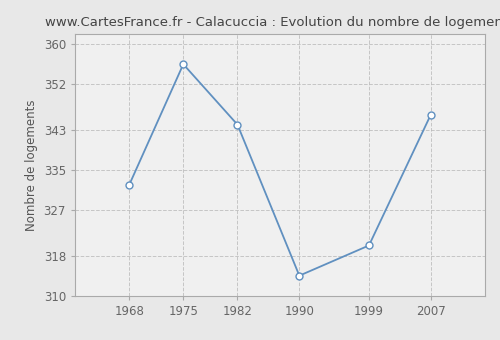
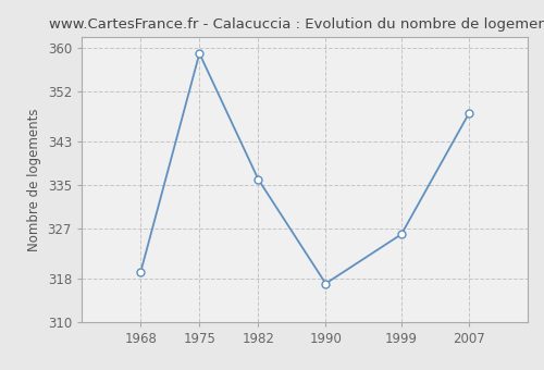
1968: 332 -> 319
1975: 356 -> 359
1982: 344 -> 336
1990: 314 -> 317
1999: 320 -> 326
2007: 346 -> 348
